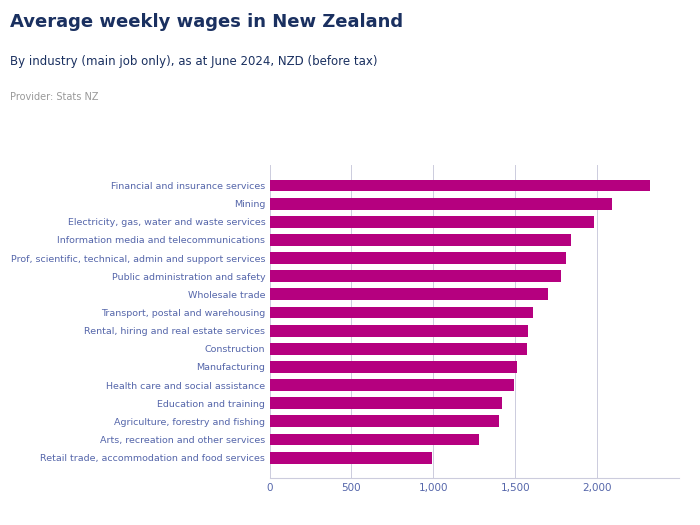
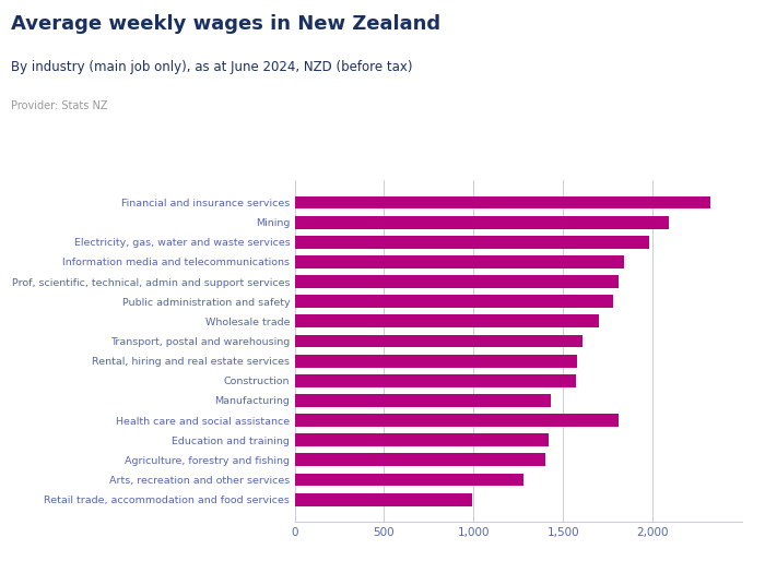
Manufacturing: 1,510 -> 1,430
Health care and social assistance: 1,490 -> 1,810
